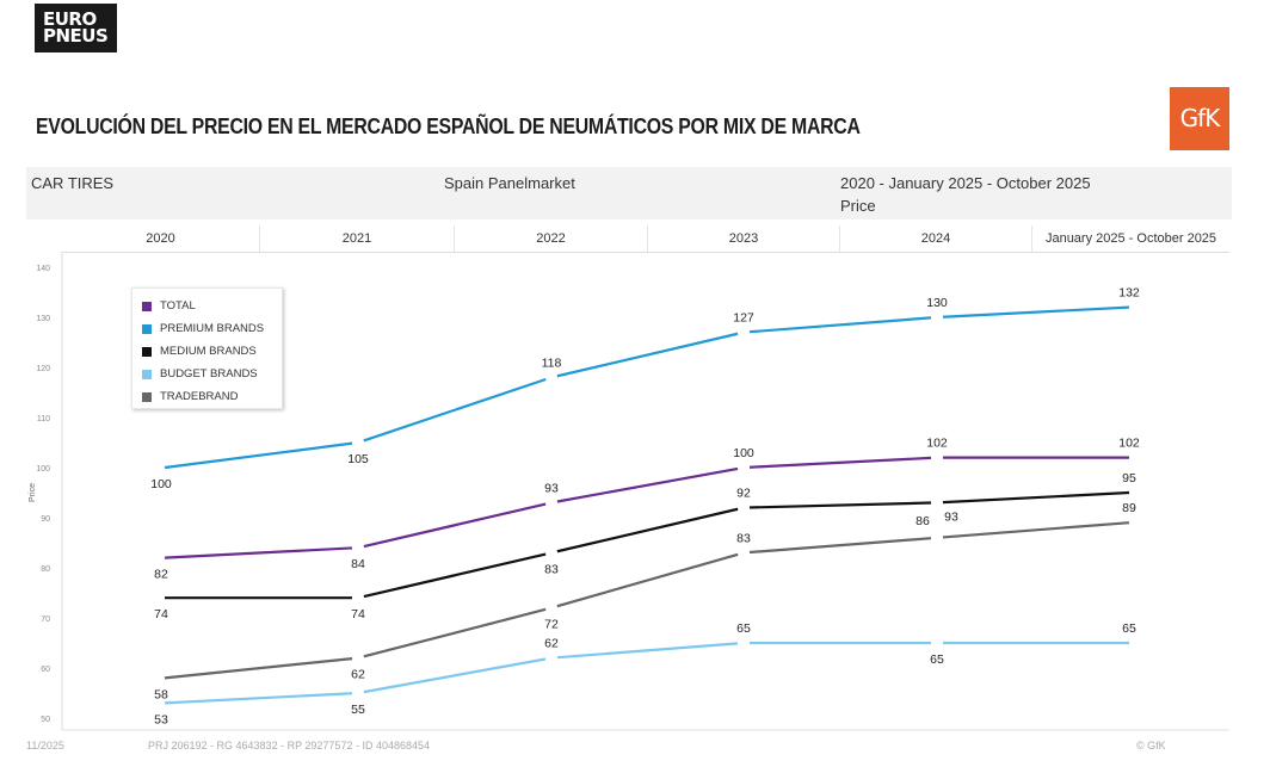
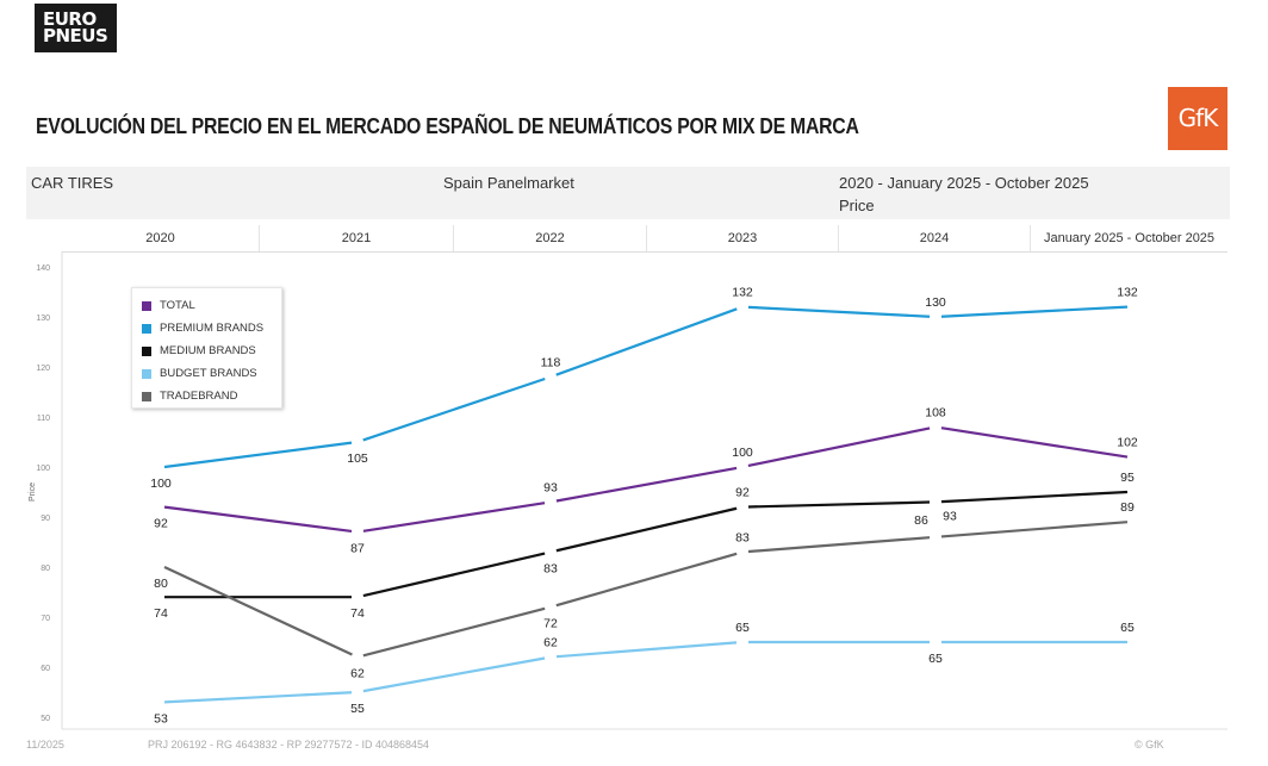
TOTAL/2020: 82 -> 92
TRADEBRAND/2020: 58 -> 80
TOTAL/2021: 84 -> 87
PREMIUM BRANDS/2023: 127 -> 132
TOTAL/2024: 102 -> 108
